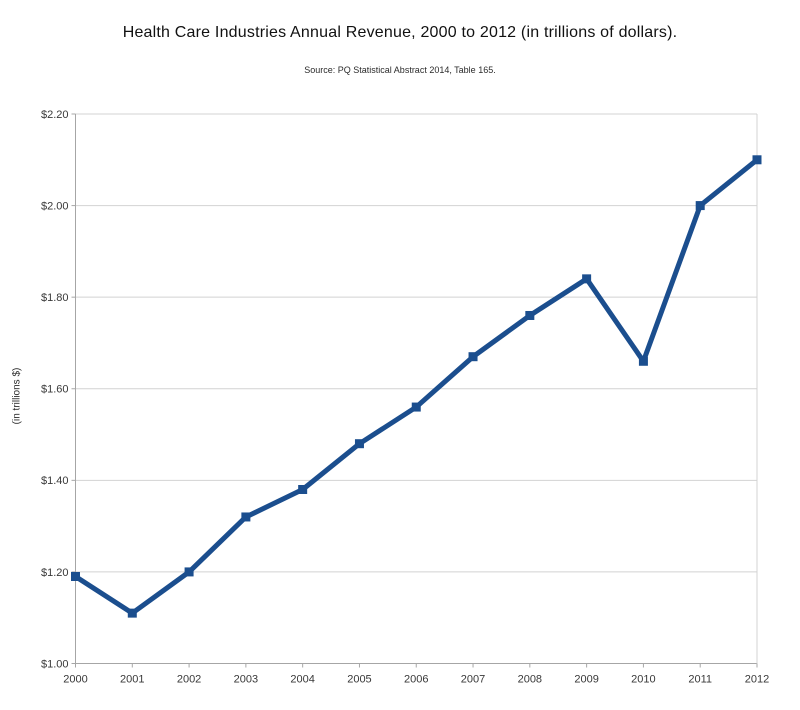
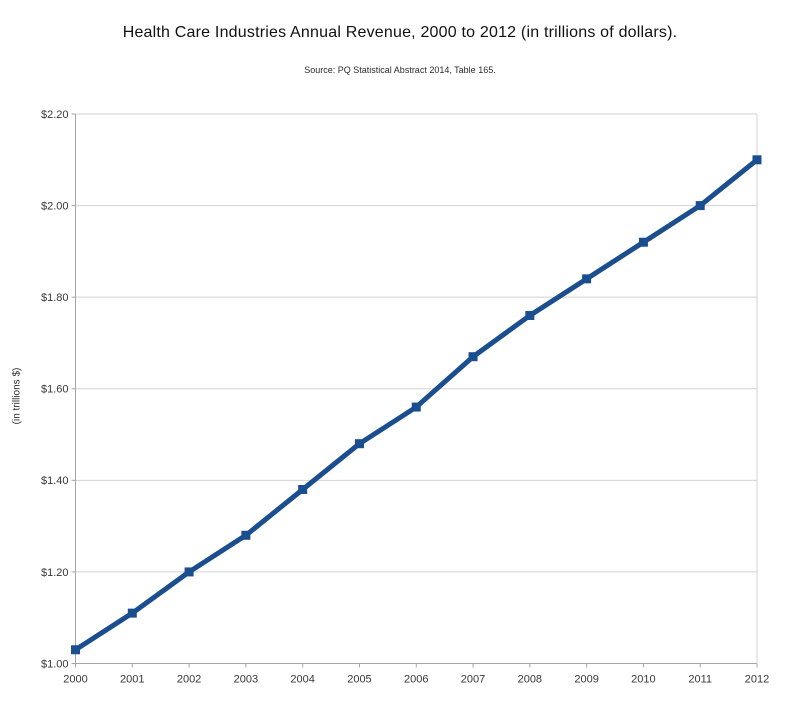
2000: $1.19 -> $1.03
2003: $1.32 -> $1.28
2010: $1.66 -> $1.92
